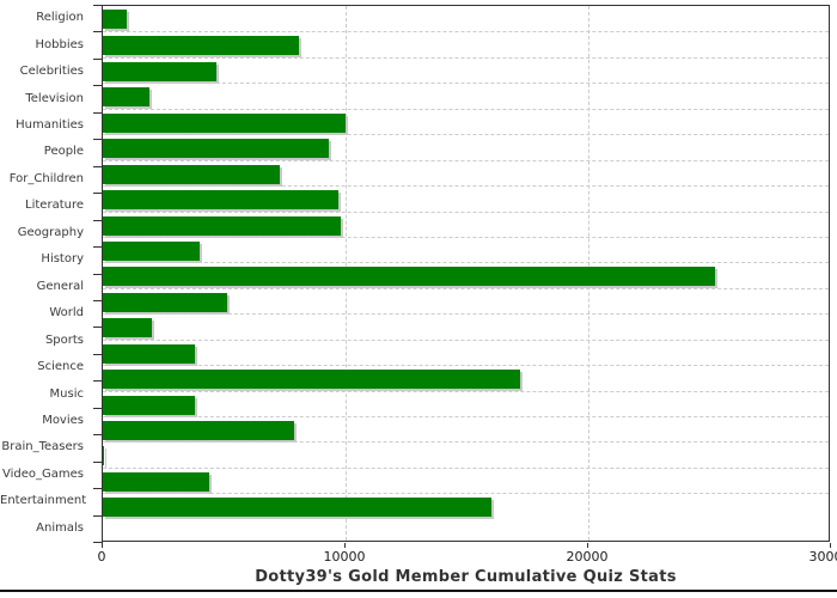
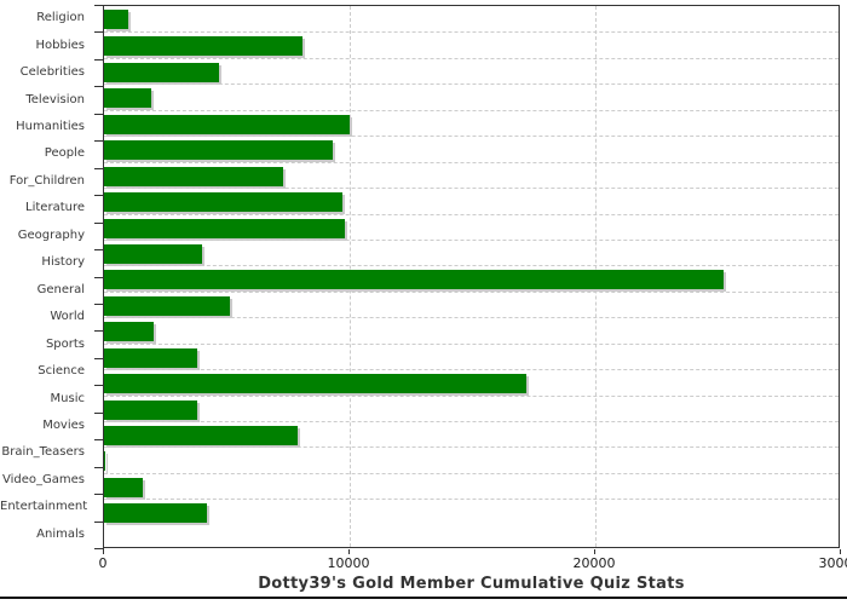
Entertainment: 4400 -> 1600
Animals: 16000 -> 4200
